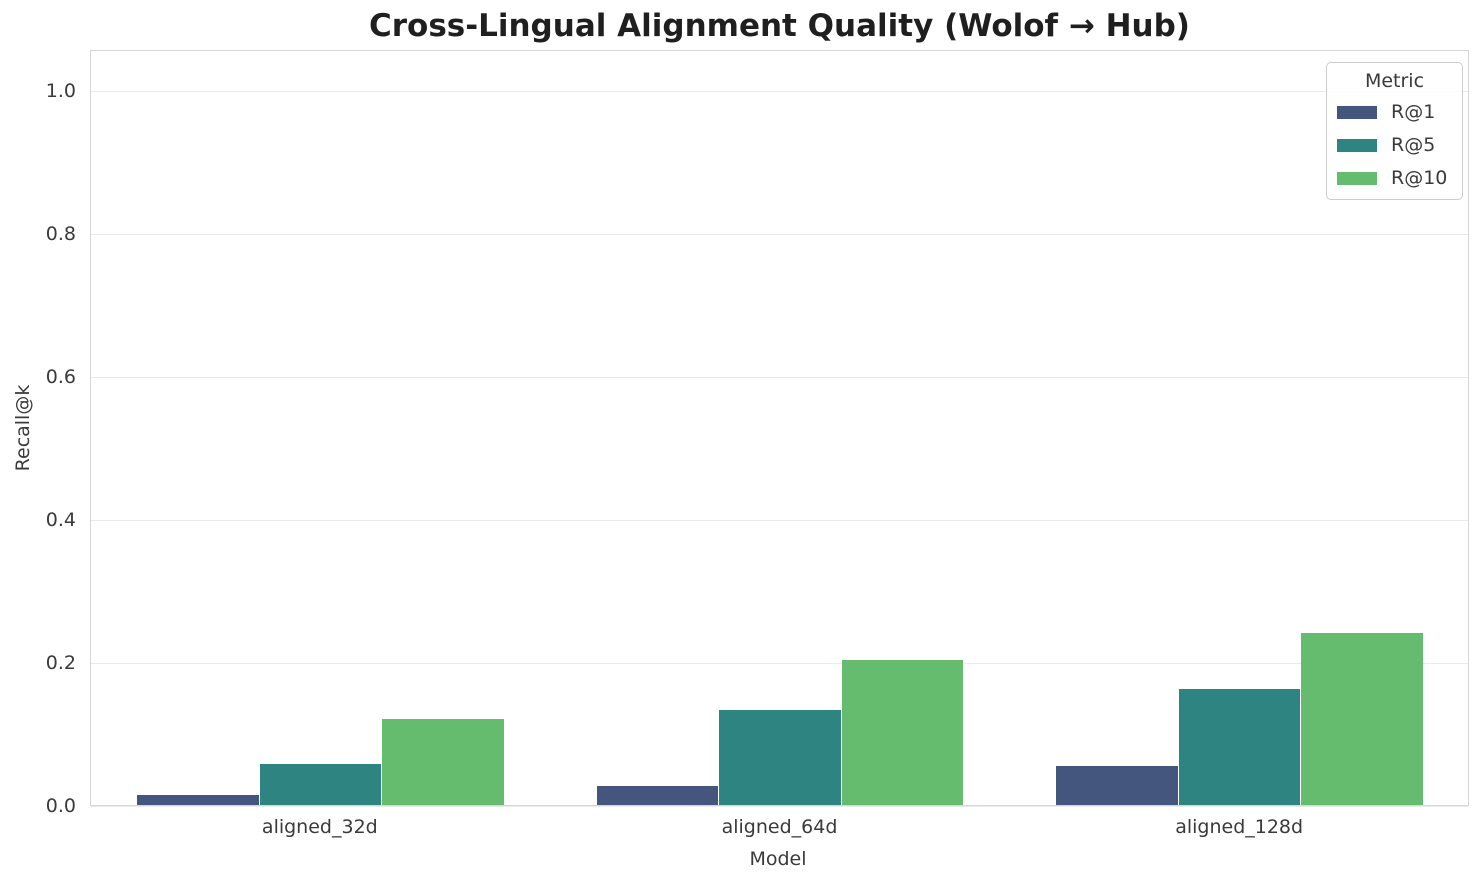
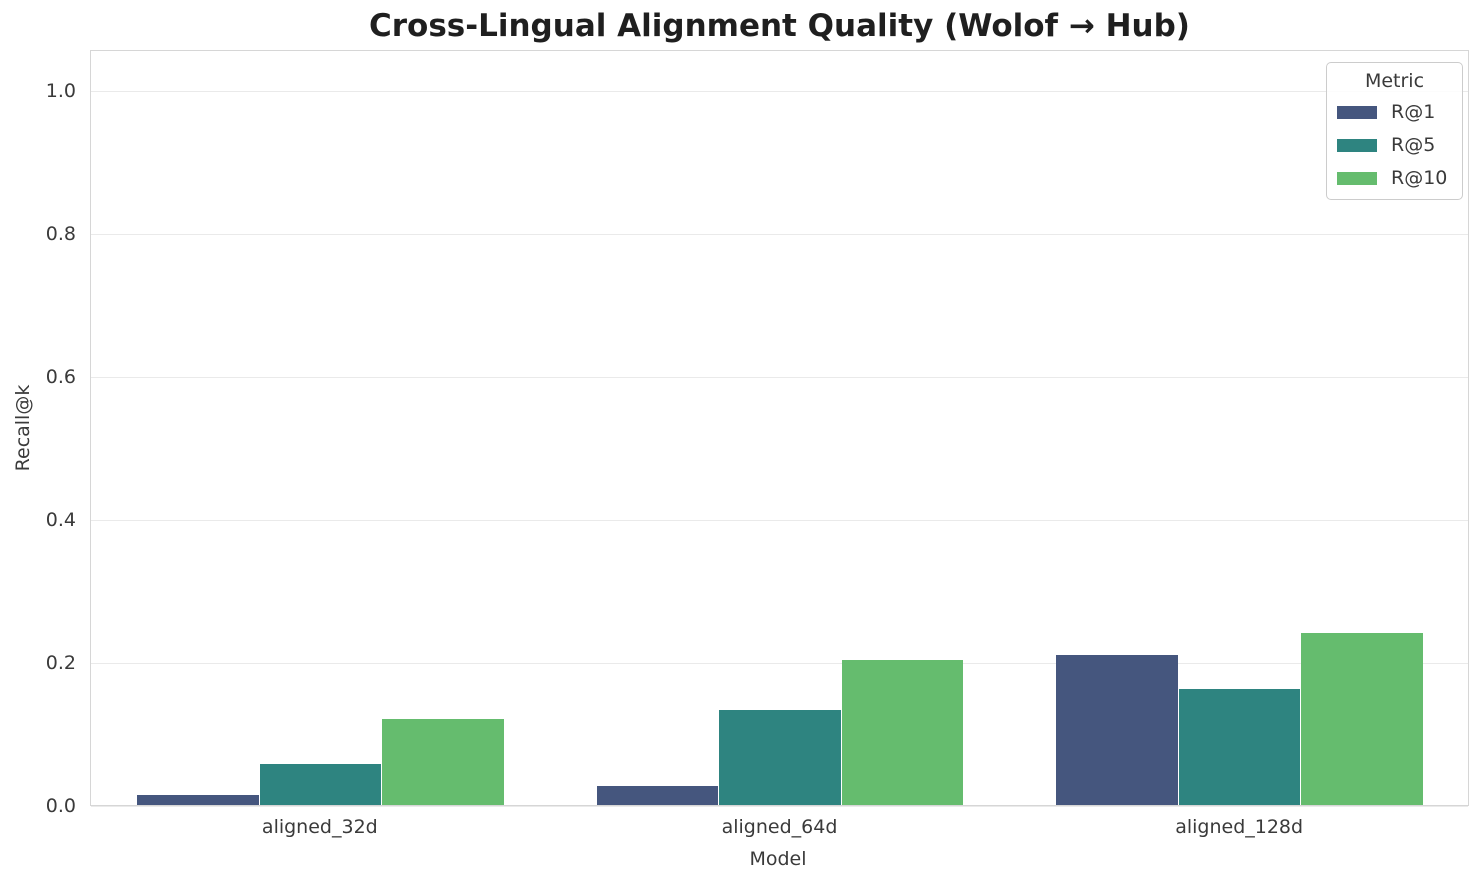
R@1/aligned_128d: 0.05 -> 0.21
